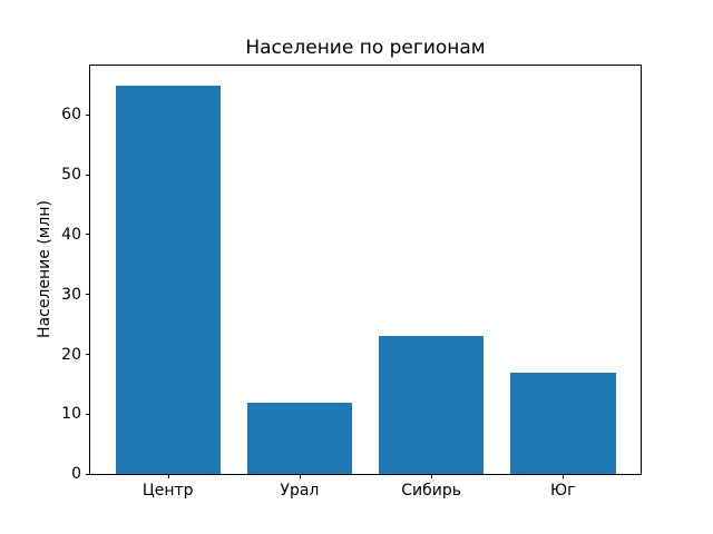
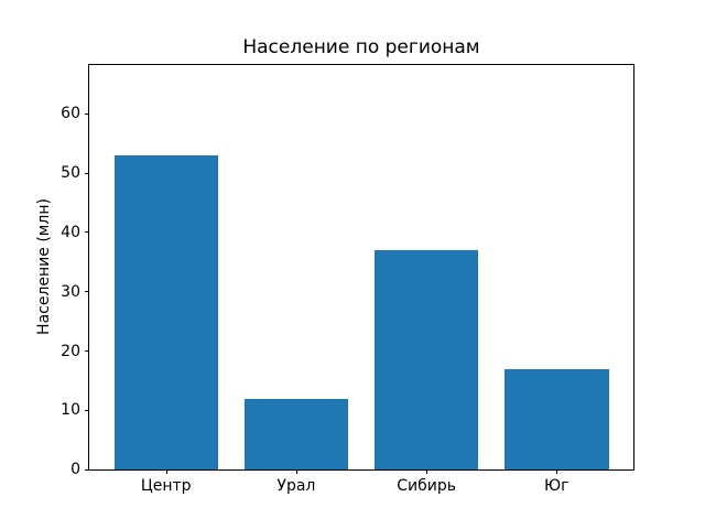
Центр: 65 -> 53
Сибирь: 23 -> 37
